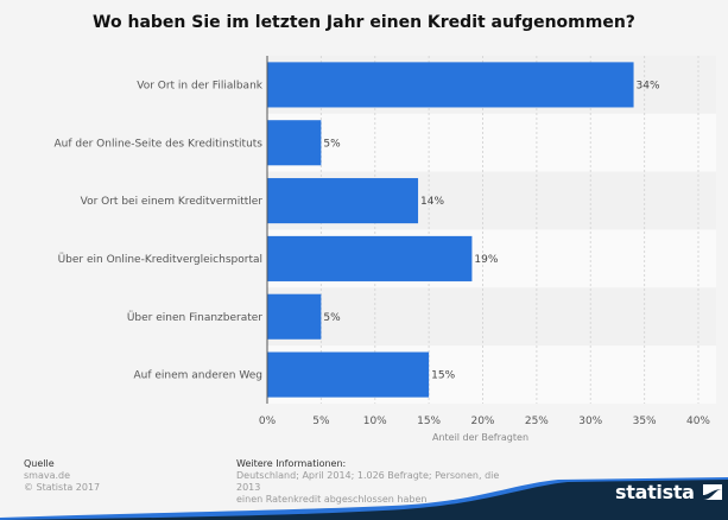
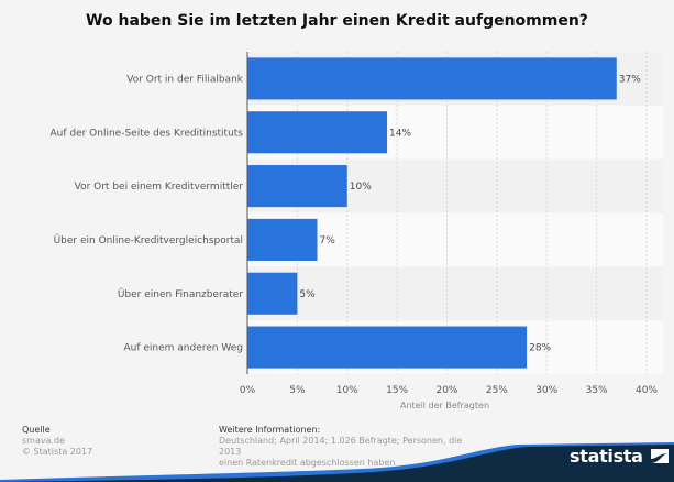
Vor Ort in der Filialbank: 34% -> 37%
Auf der Online-Seite des Kreditinstituts: 5% -> 14%
Vor Ort bei einem Kreditvermittler: 14% -> 10%
Über ein Online-Kreditvergleichsportal: 19% -> 7%
Auf einem anderen Weg: 15% -> 28%
